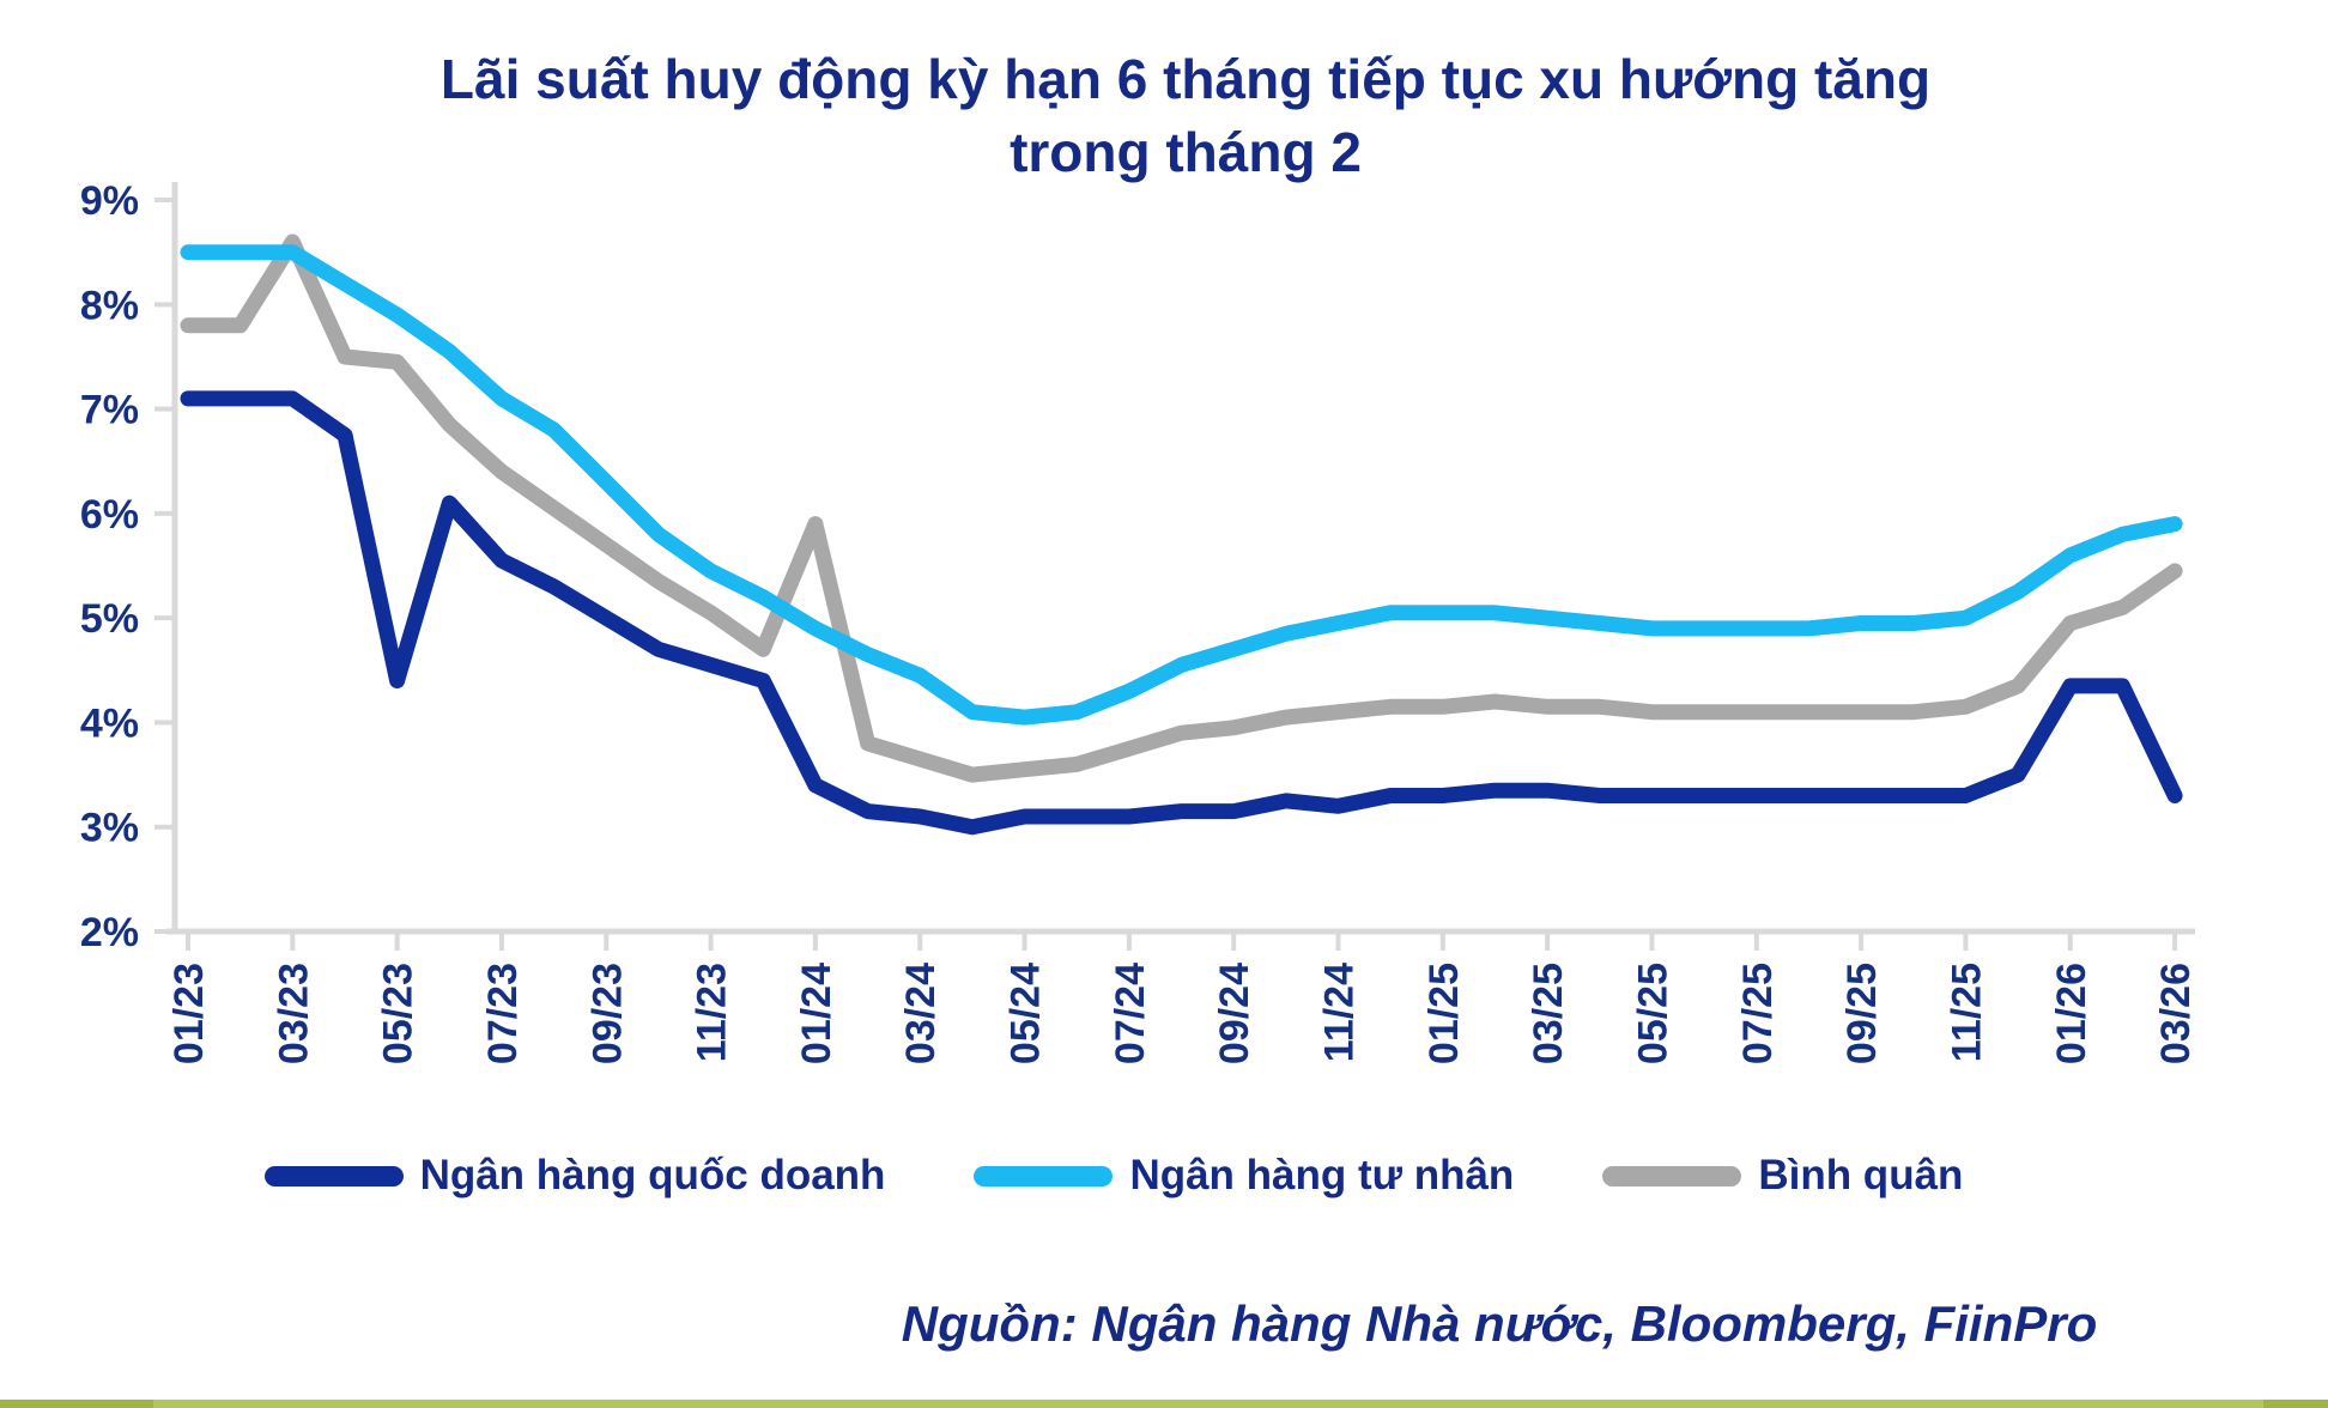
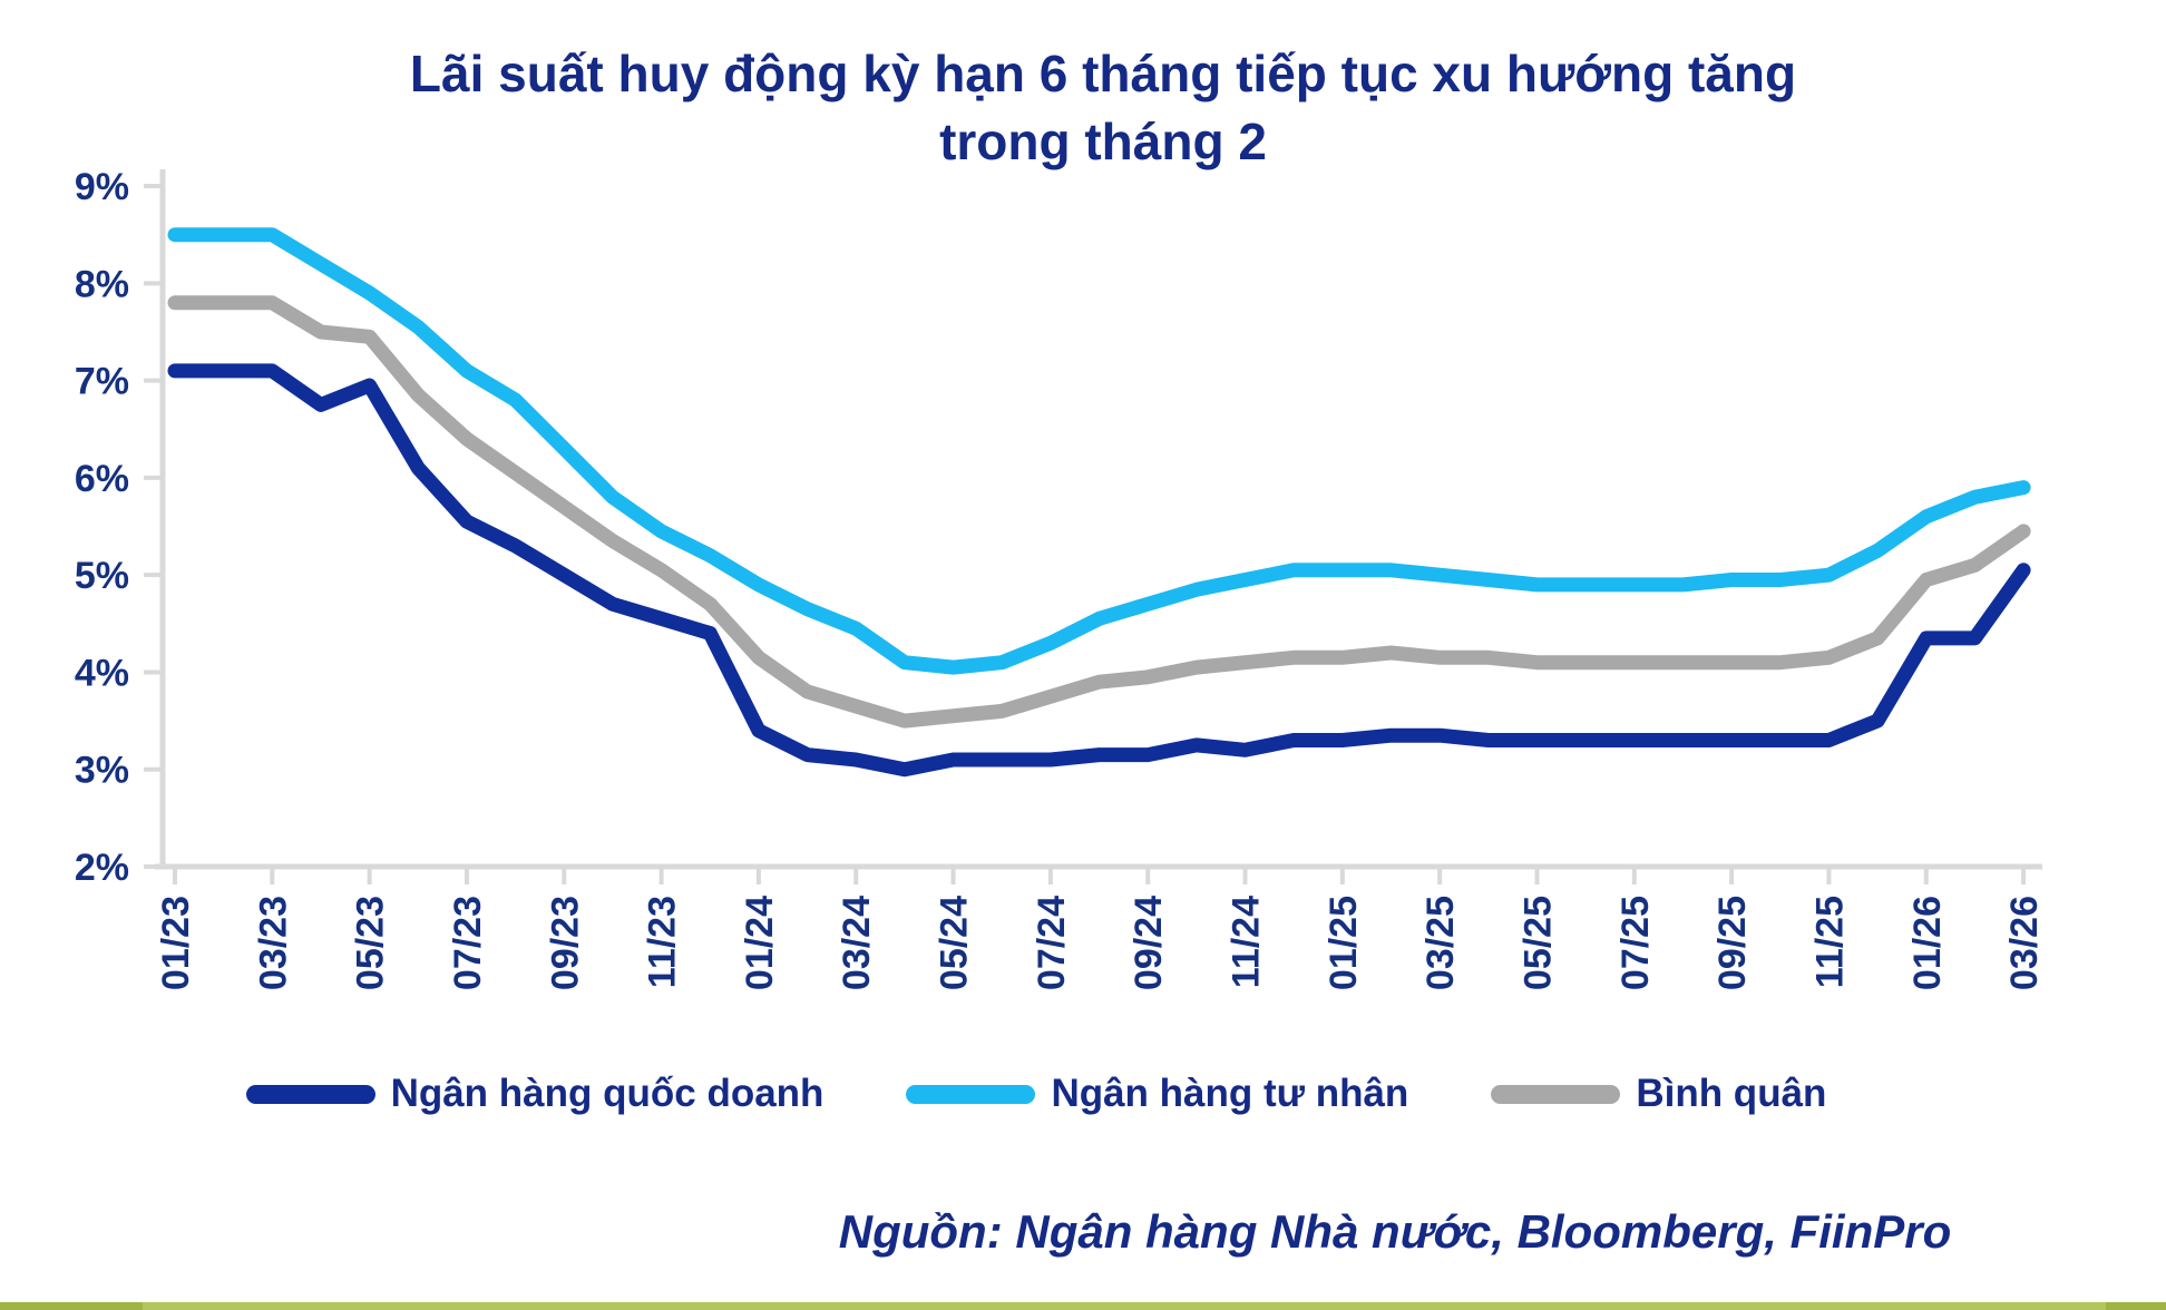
Bình quân/03/23: 8.6% -> 7.8%
Ngân hàng quốc doanh/05/23: 4.4% -> 7.0%
Bình quân/01/24: 5.9% -> 4.2%
Ngân hàng quốc doanh/03/26: 3.3% -> 5.0%
